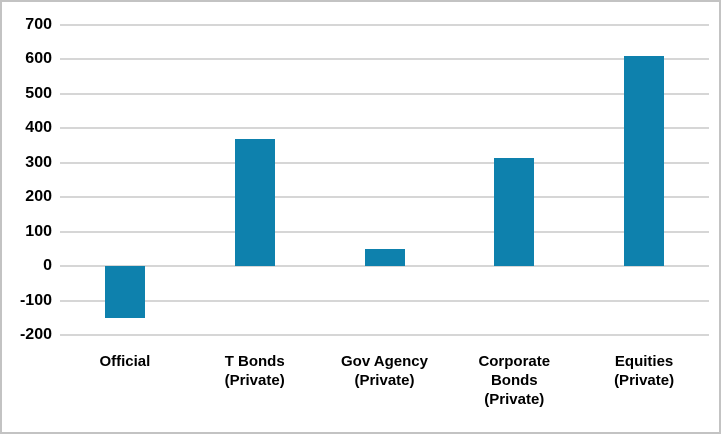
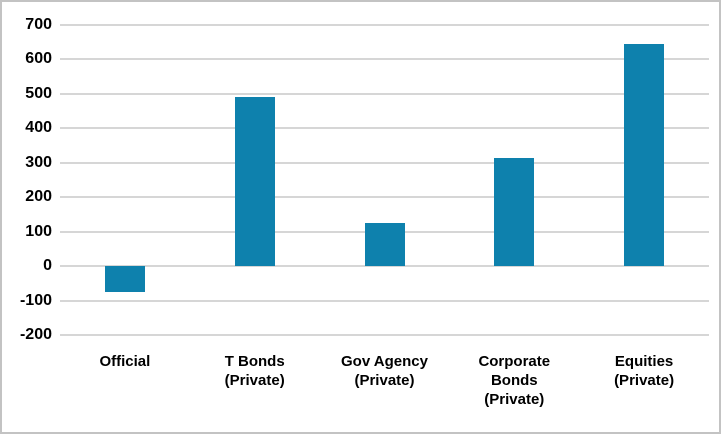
Official: -150 -> -80
T Bonds (Private): 370 -> 490
Gov Agency (Private): 50 -> 120
Equities (Private): 610 -> 640
